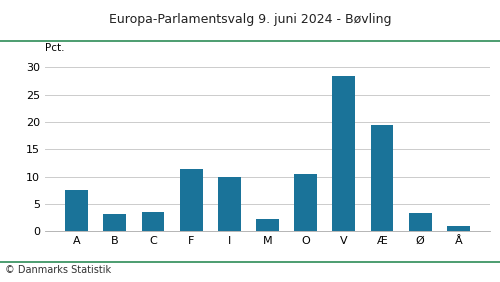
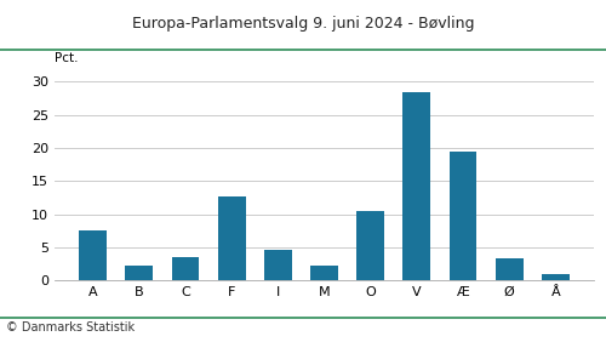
B: 3.2 -> 2.2
F: 11.4 -> 12.6
I: 10.0 -> 4.6
